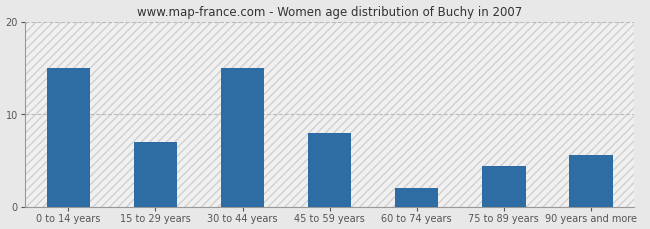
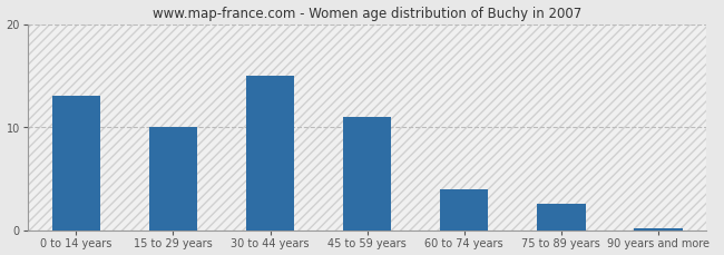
0 to 14 years: 15.0 -> 13.0
15 to 29 years: 7.0 -> 10.0
45 to 59 years: 8.0 -> 11.0
60 to 74 years: 2.0 -> 4.0
75 to 89 years: 4.4 -> 2.5
90 years and more: 5.6 -> 0.2
